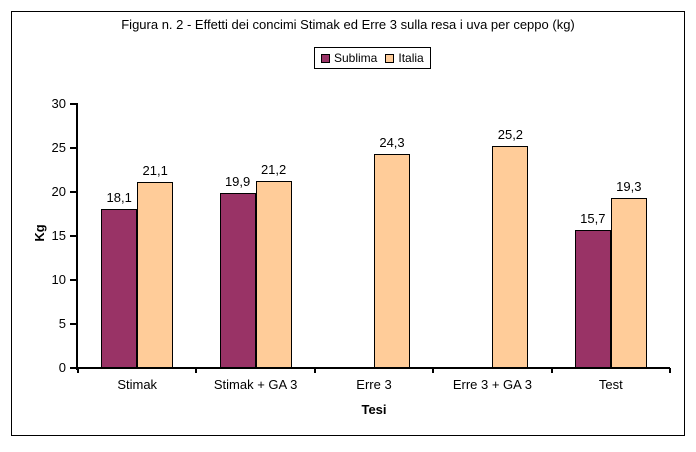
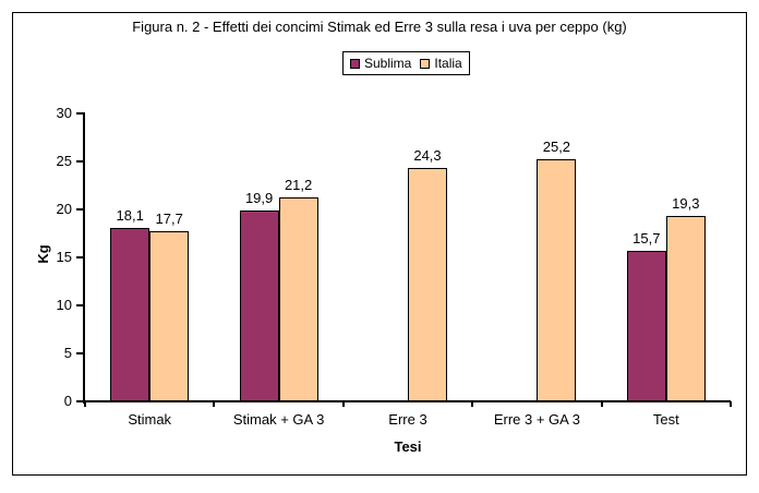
Italia/Stimak: 21,1 -> 17,7
